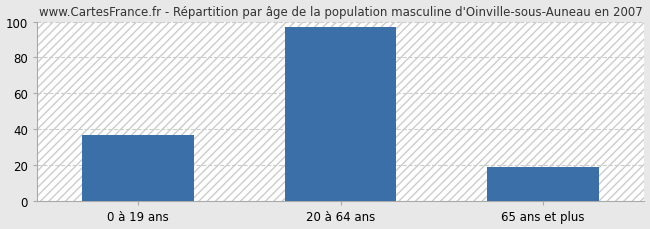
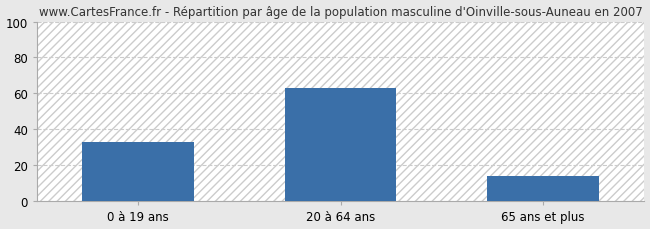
0 à 19 ans: 37 -> 33
20 à 64 ans: 97 -> 63
65 ans et plus: 19 -> 14
